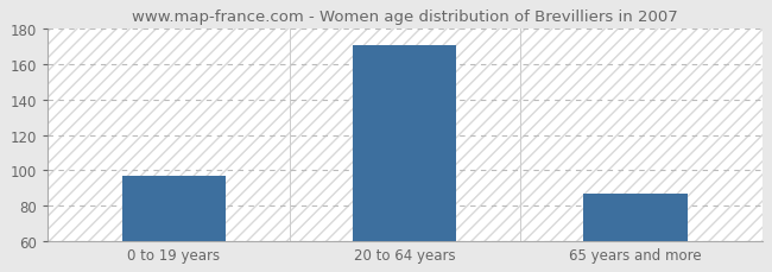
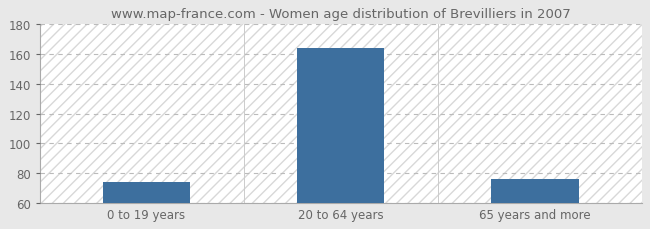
0 to 19 years: 97 -> 74
20 to 64 years: 171 -> 164
65 years and more: 87 -> 76
